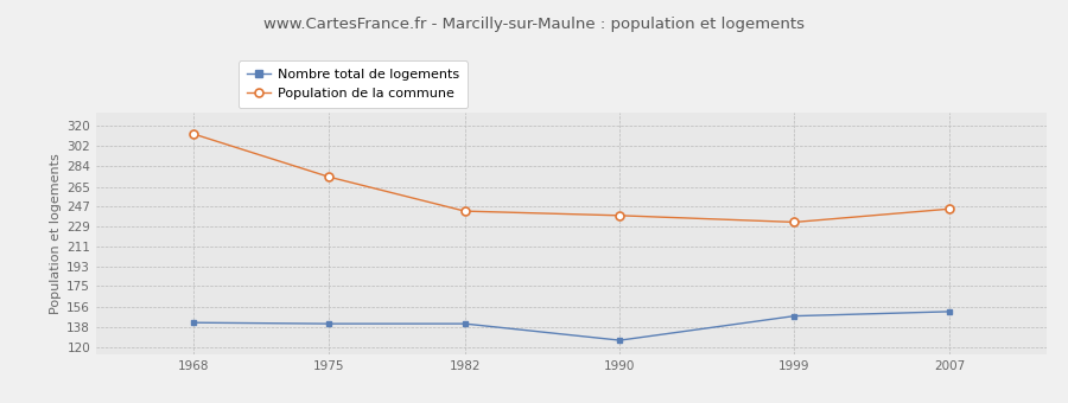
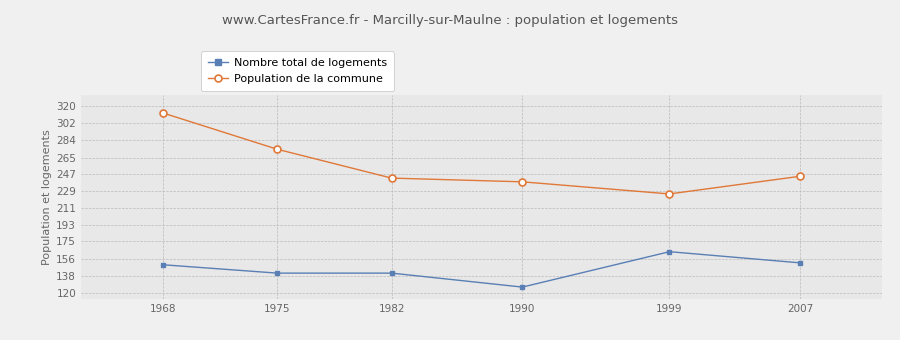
Nombre total de logements/1968: 142 -> 150
Population de la commune/1999: 233 -> 226
Nombre total de logements/1999: 148 -> 164
